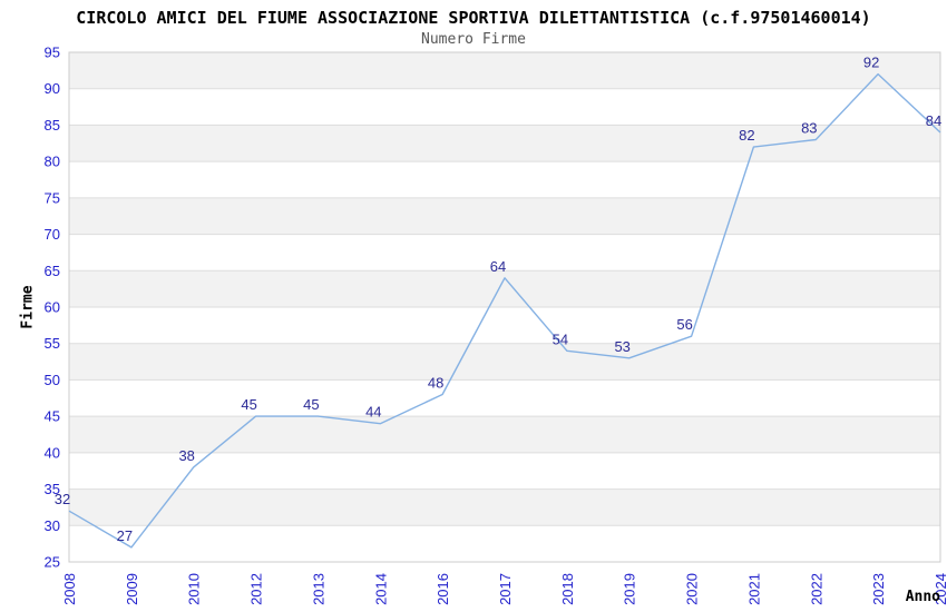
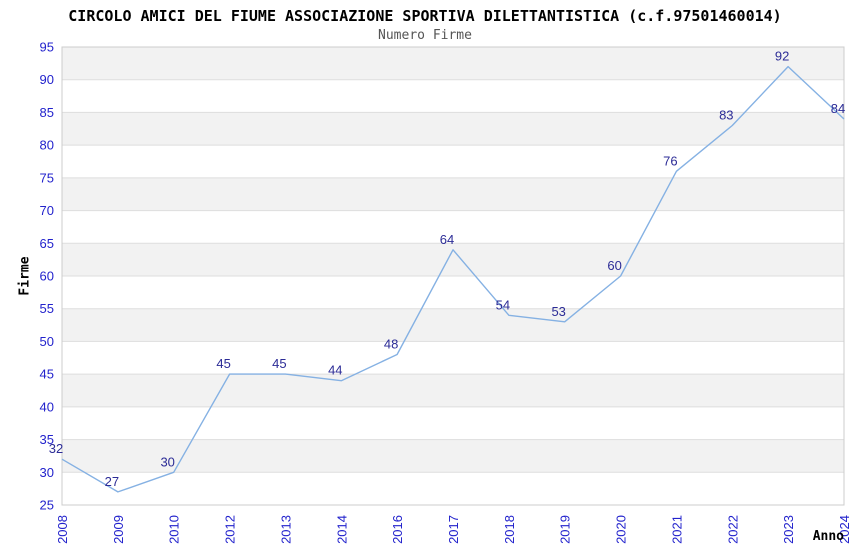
2010: 38 -> 30
2020: 56 -> 60
2021: 82 -> 76
